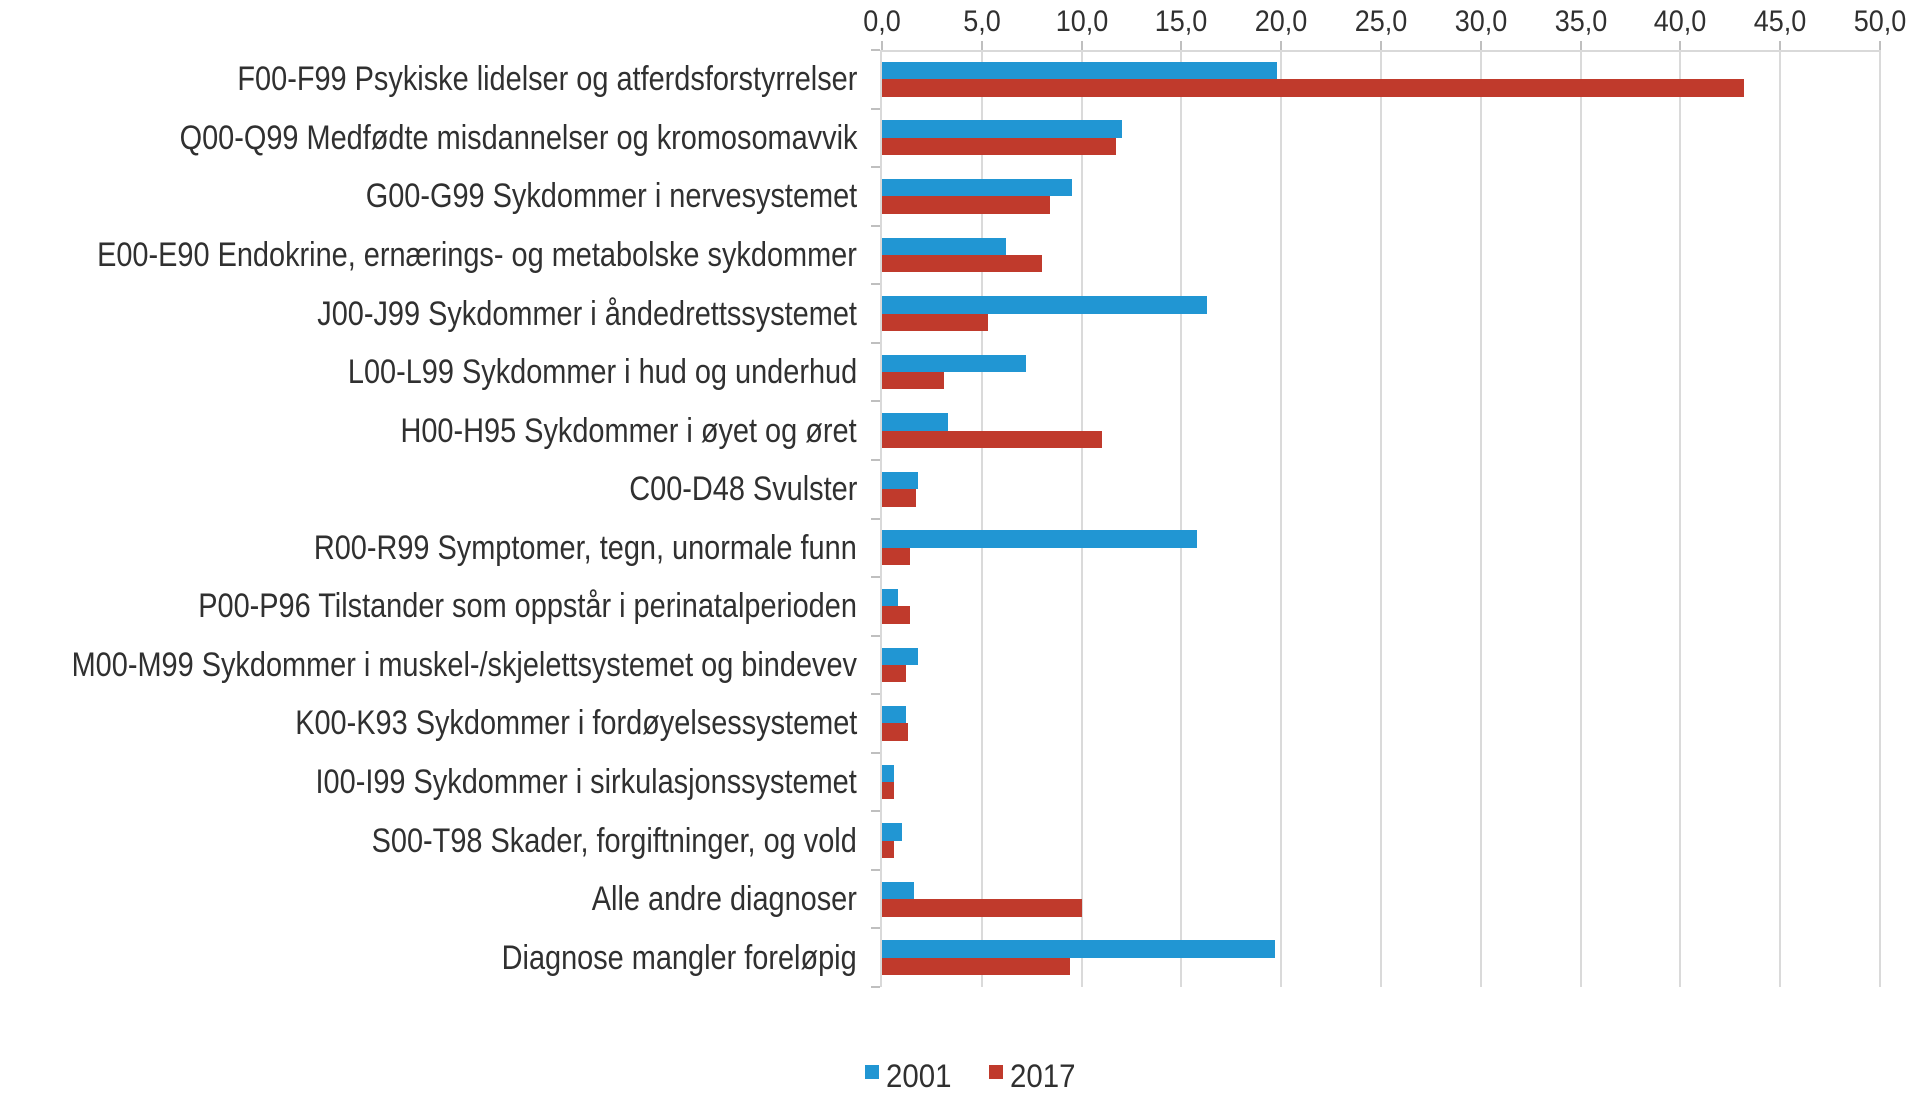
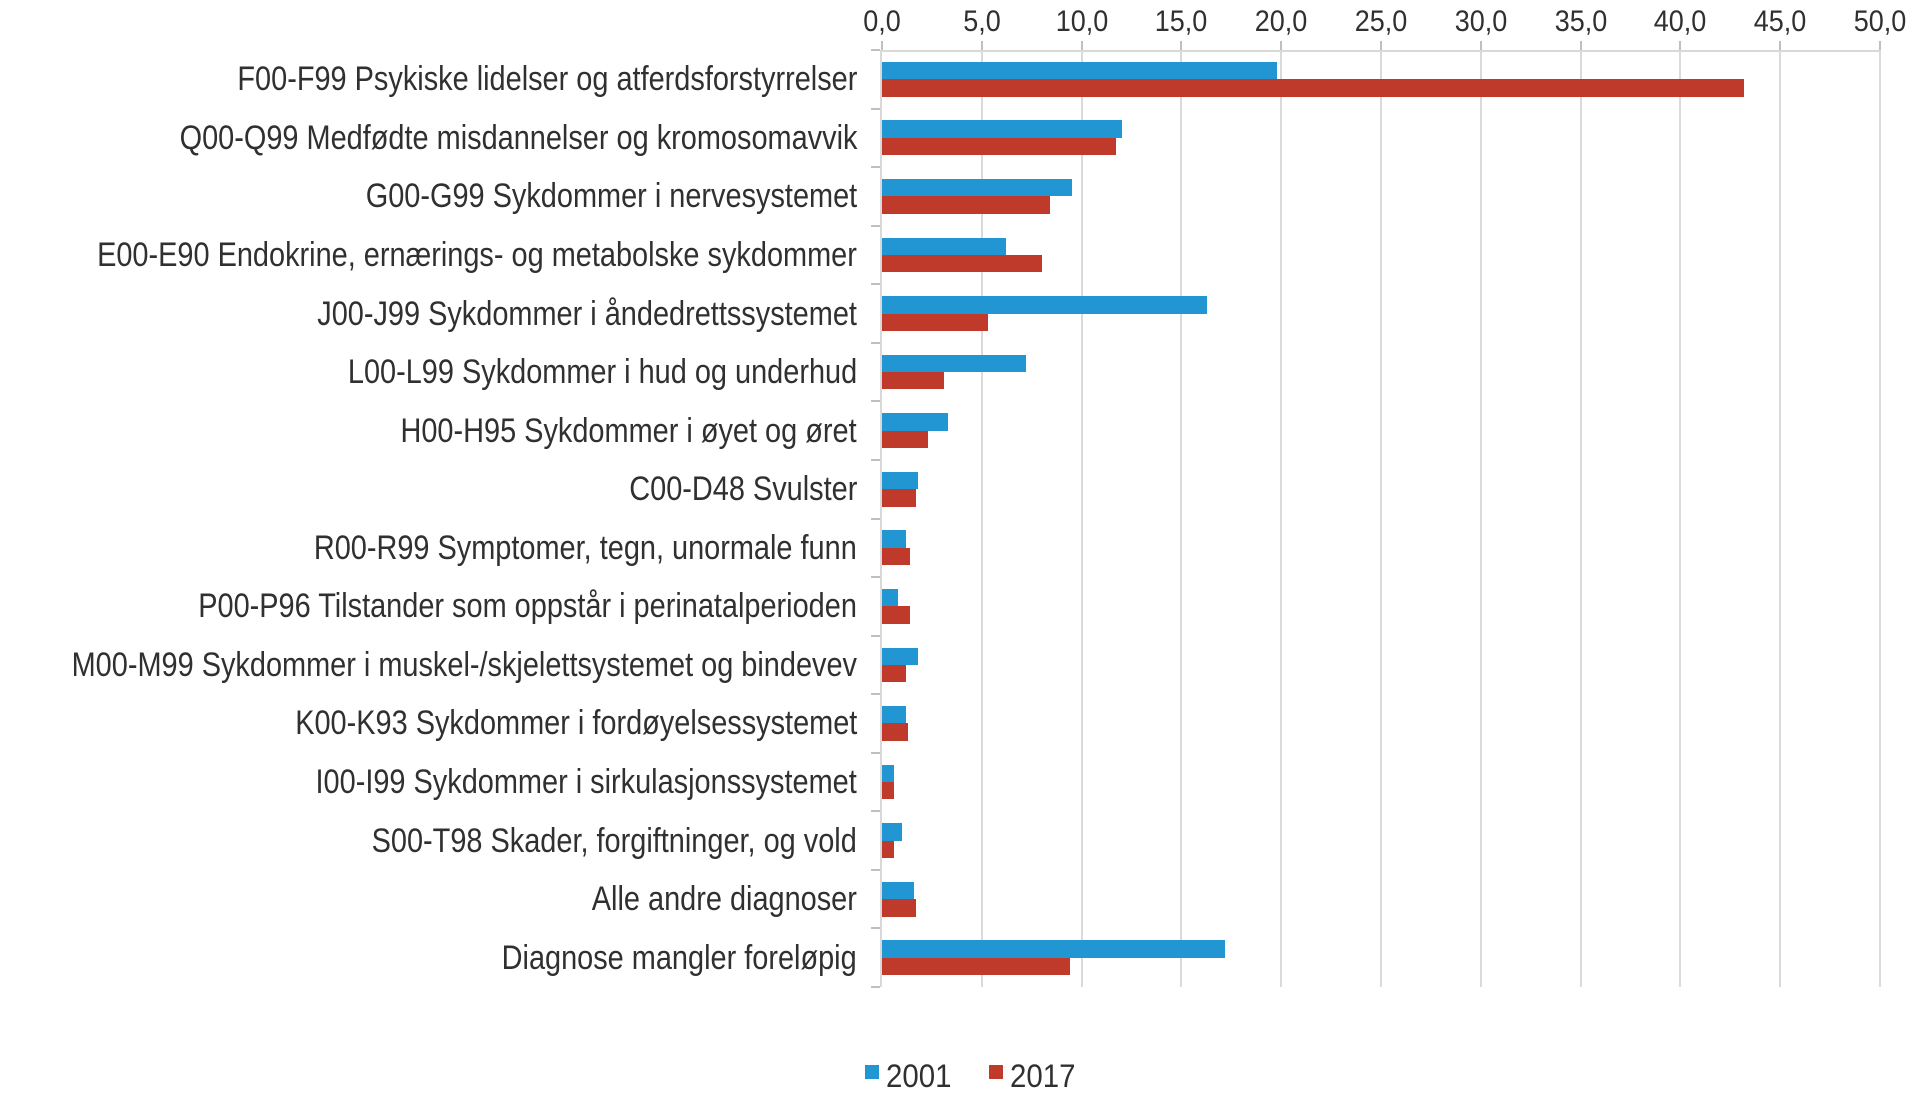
2017/H00-H95 Sykdommer i øyet og øret: 11,0 -> 2,3
2001/R00-R99 Symptomer, tegn, unormale funn: 15,8 -> 1,2
2017/Alle andre diagnoser: 10,0 -> 1,7
2001/Diagnose mangler foreløpig: 19,7 -> 17,2
